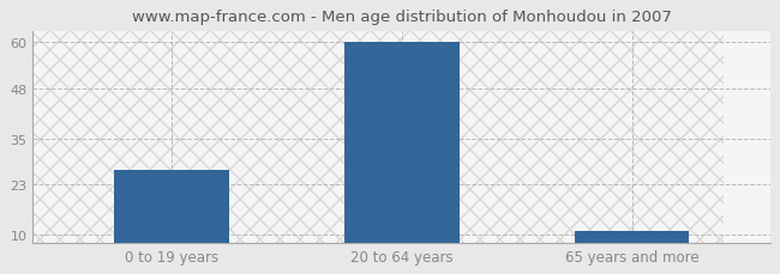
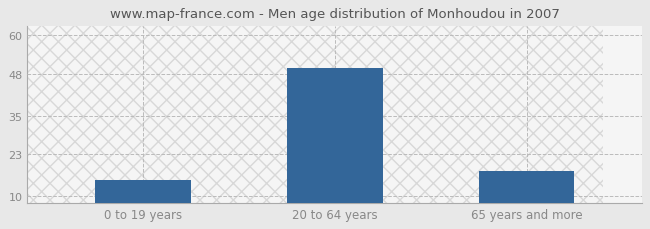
0 to 19 years: 27 -> 15
20 to 64 years: 60 -> 50
65 years and more: 11 -> 18
